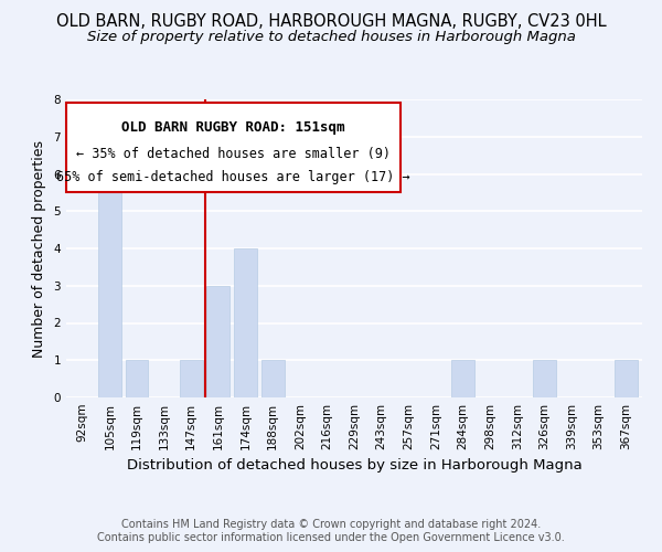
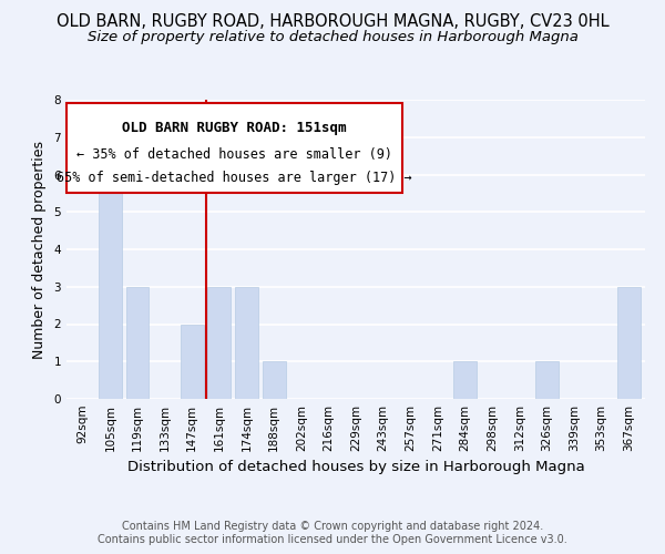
119sqm: 1 -> 3
147sqm: 1 -> 2
174sqm: 4 -> 3
367sqm: 1 -> 3
